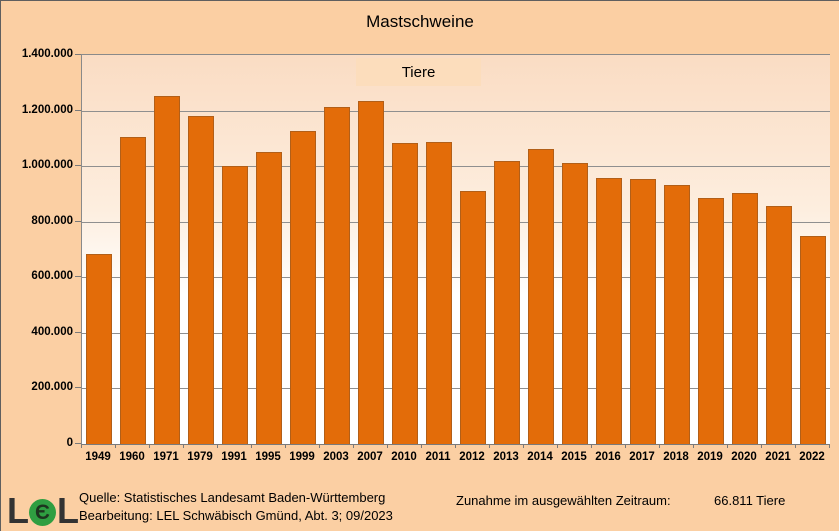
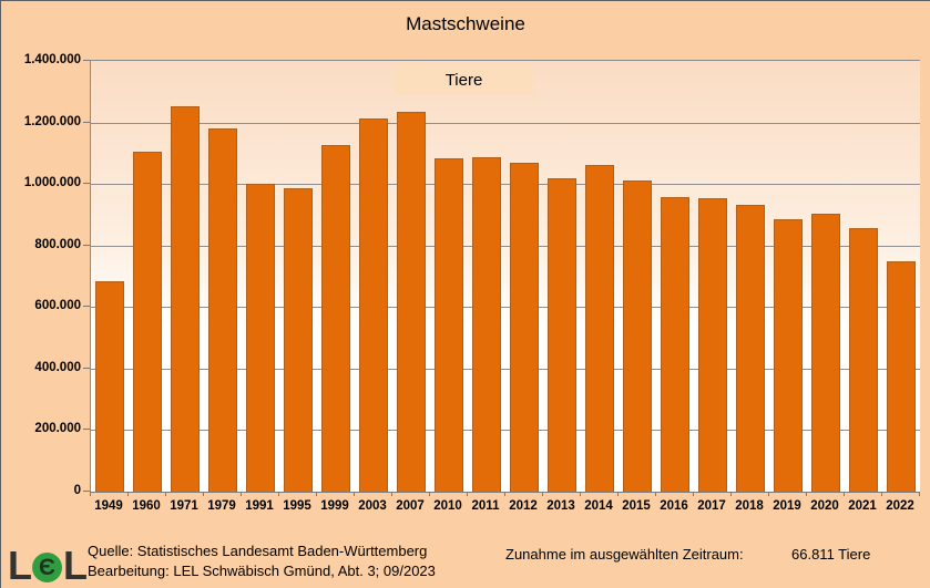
1995: 1050000 -> 990000
2012: 910000 -> 1070000
